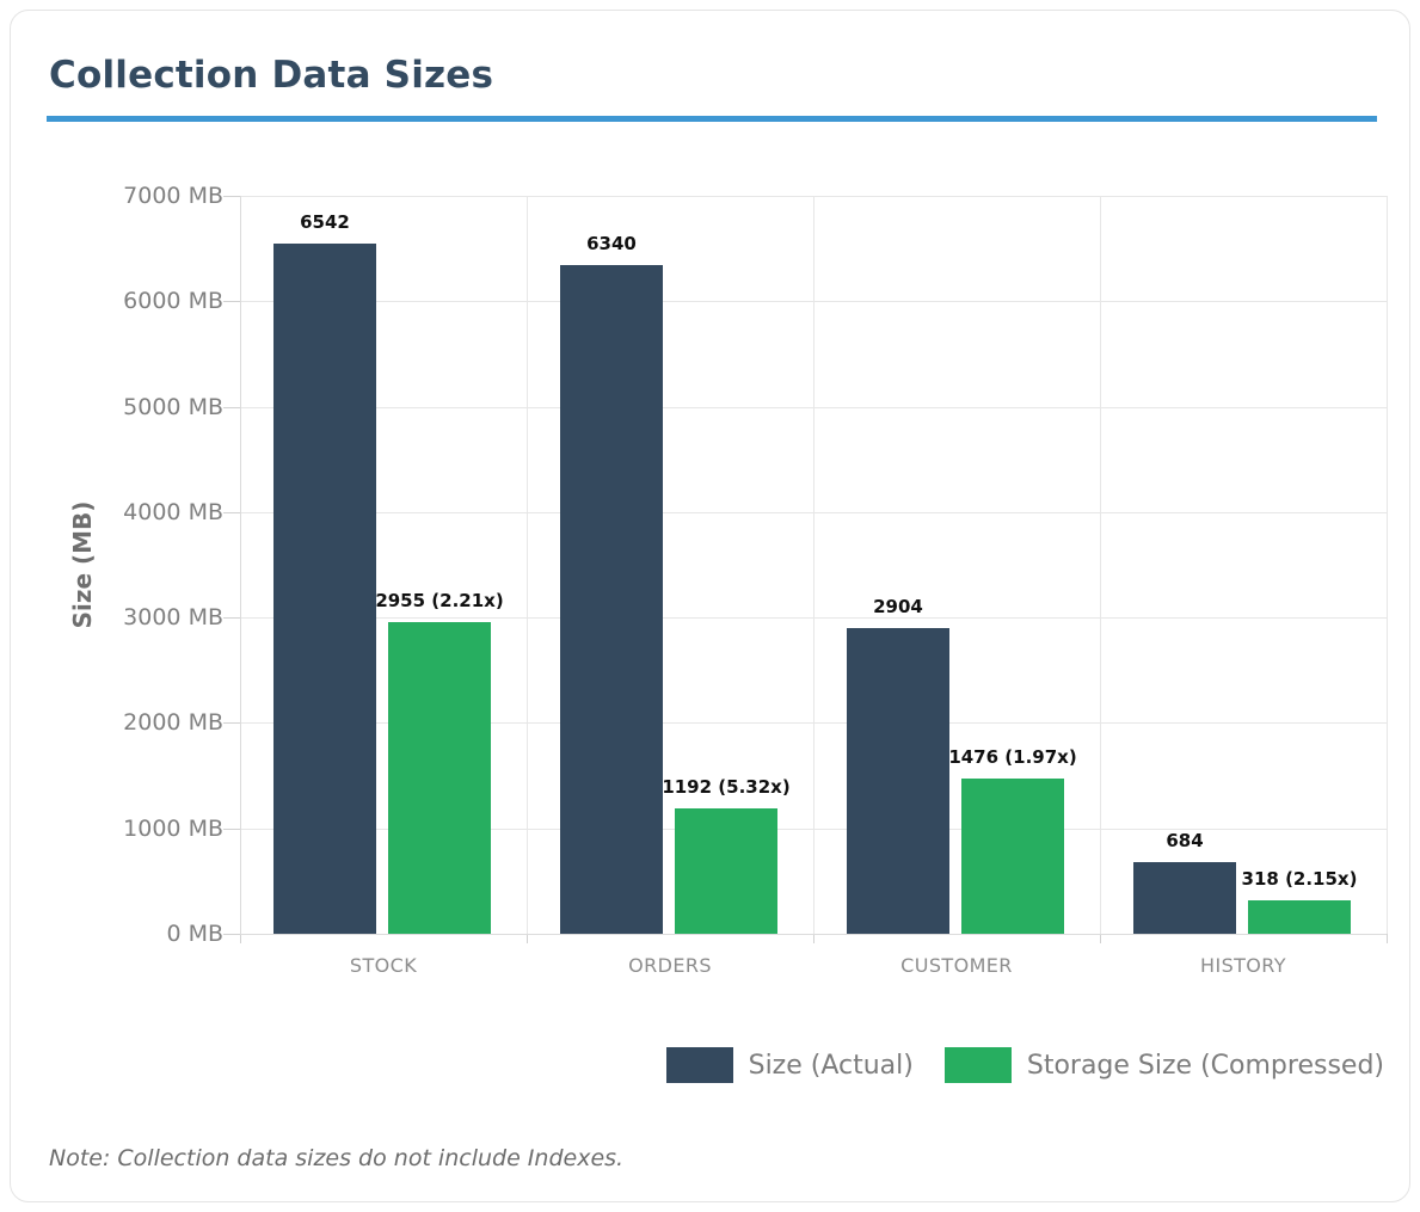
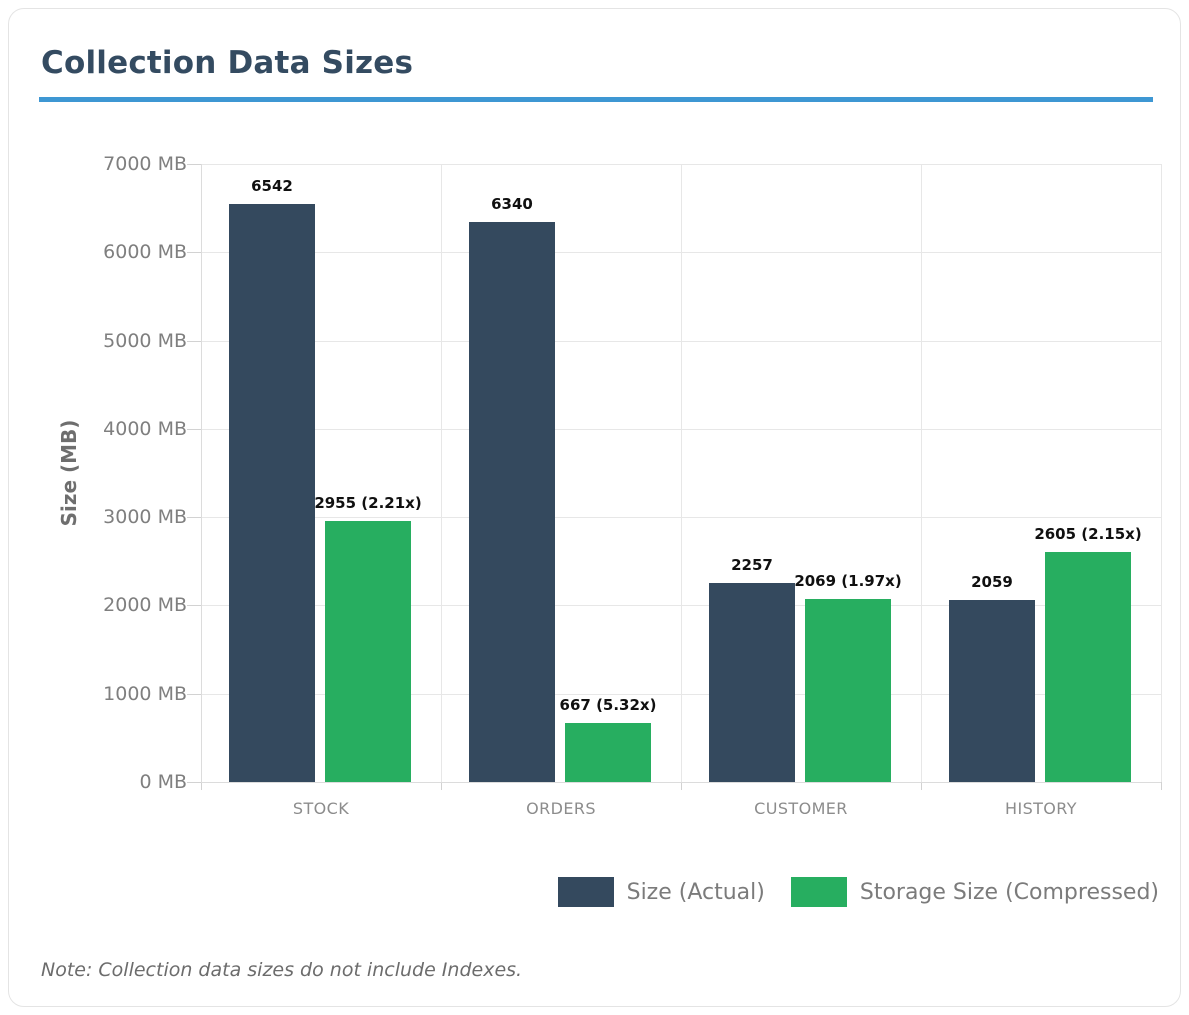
Storage Size (Compressed)/ORDERS: 1192 -> 667
Size (Actual)/CUSTOMER: 2904 -> 2257
Storage Size (Compressed)/CUSTOMER: 1476 -> 2069
Size (Actual)/HISTORY: 684 -> 2059
Storage Size (Compressed)/HISTORY: 318 -> 2605
